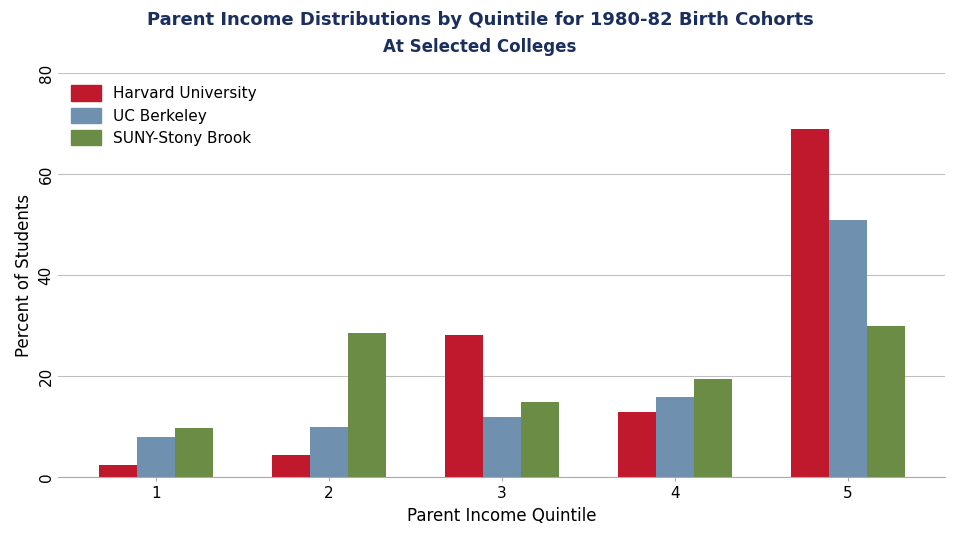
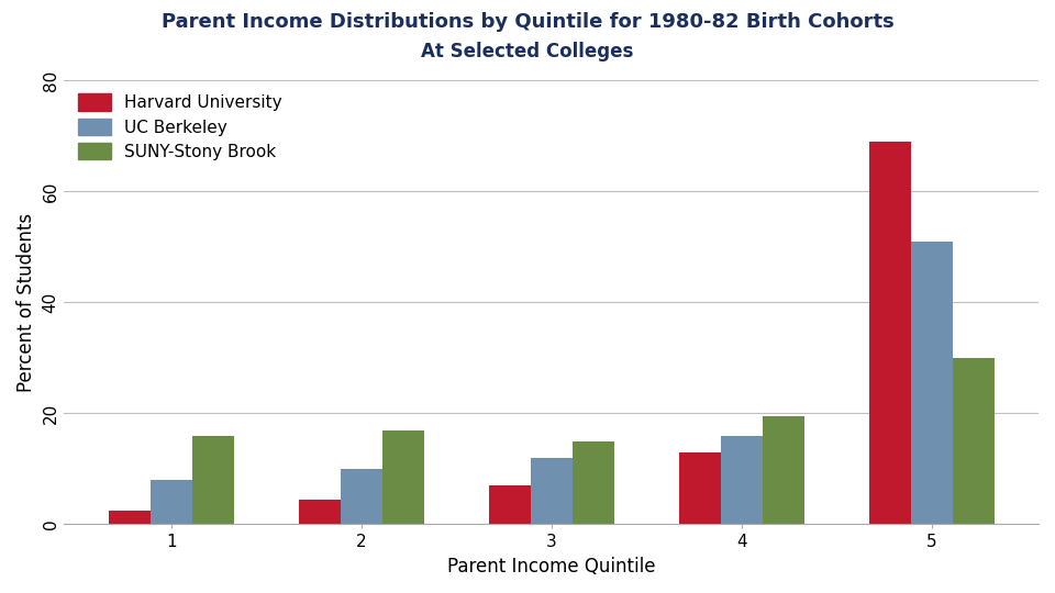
SUNY-Stony Brook/1: 9.8 -> 16.0
SUNY-Stony Brook/2: 28.6 -> 17.0
Harvard University/3: 28.2 -> 7.0
